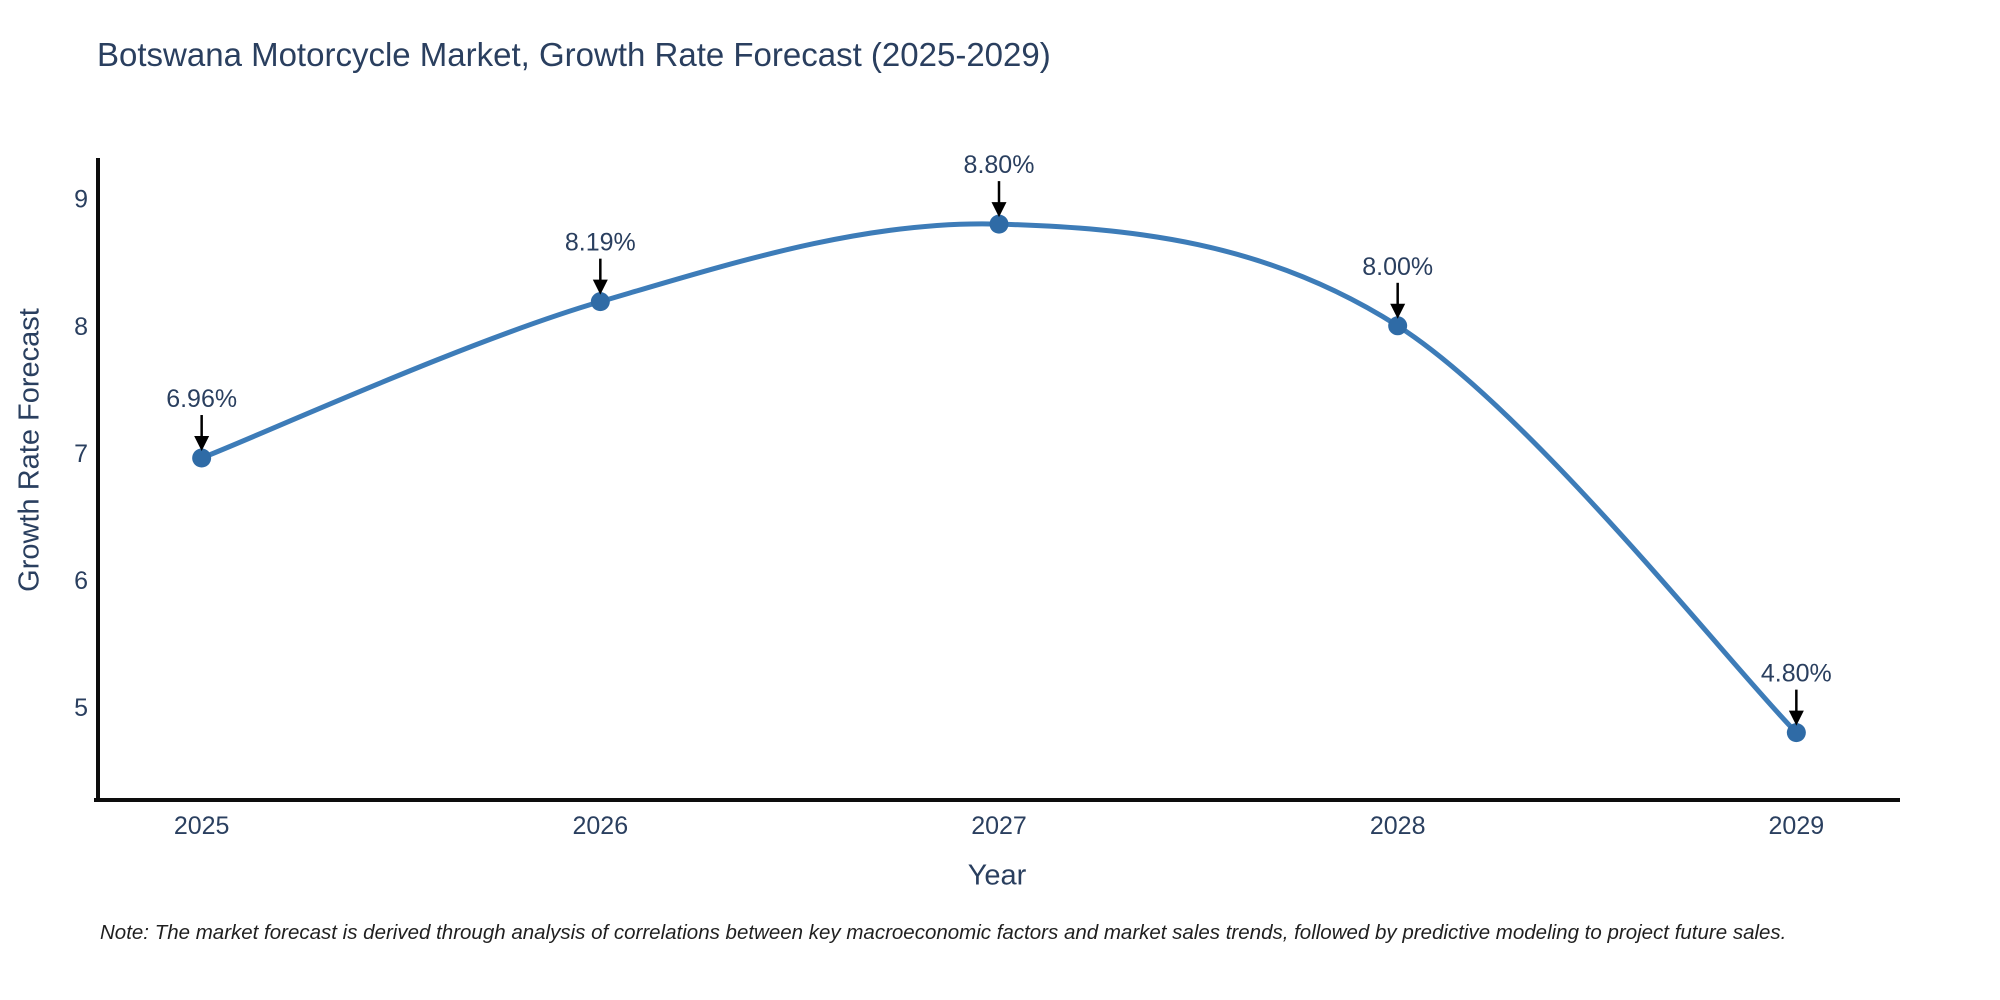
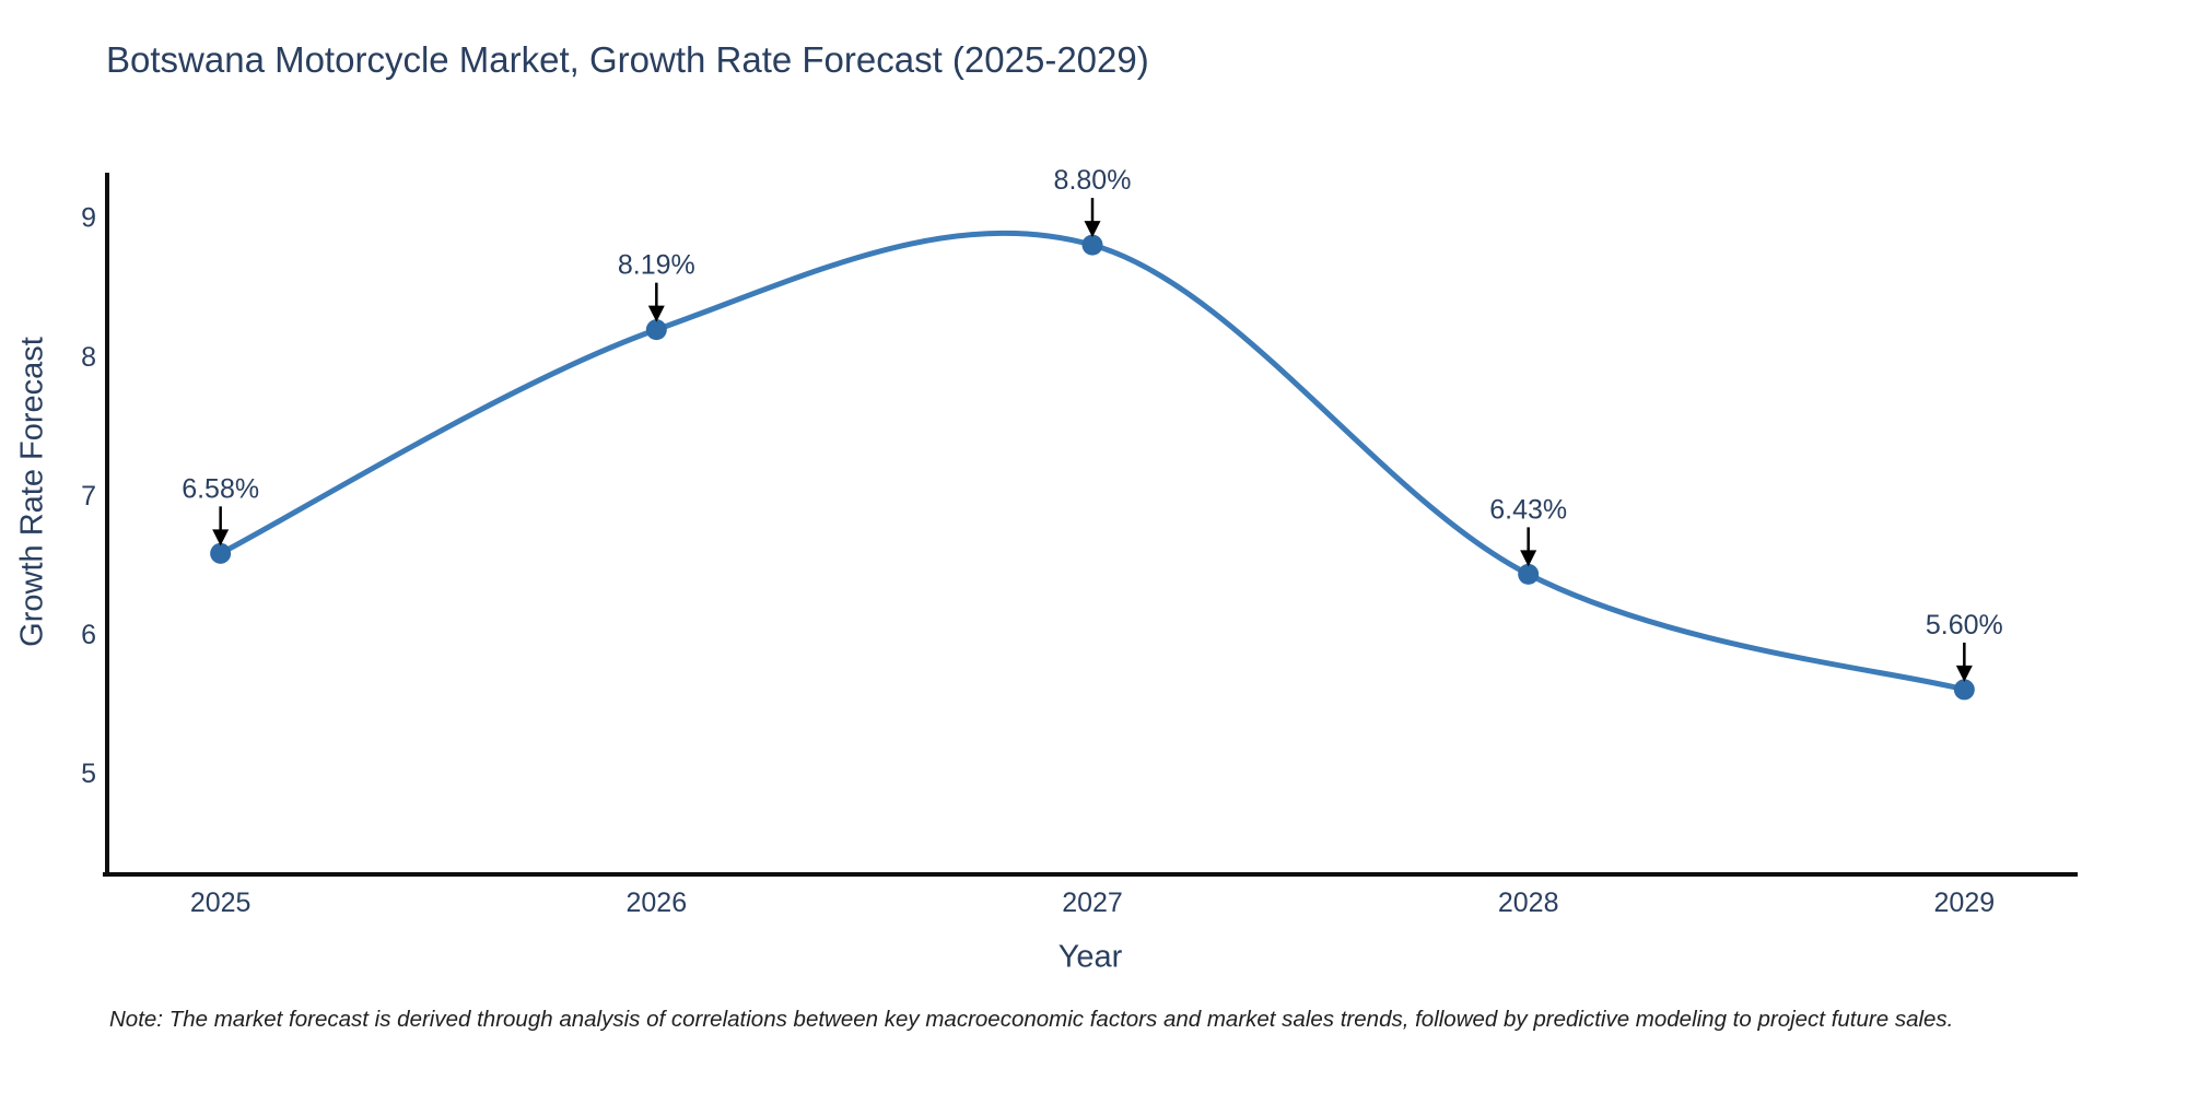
2025: 6.96% -> 6.58%
2028: 8.00% -> 6.43%
2029: 4.80% -> 5.60%
